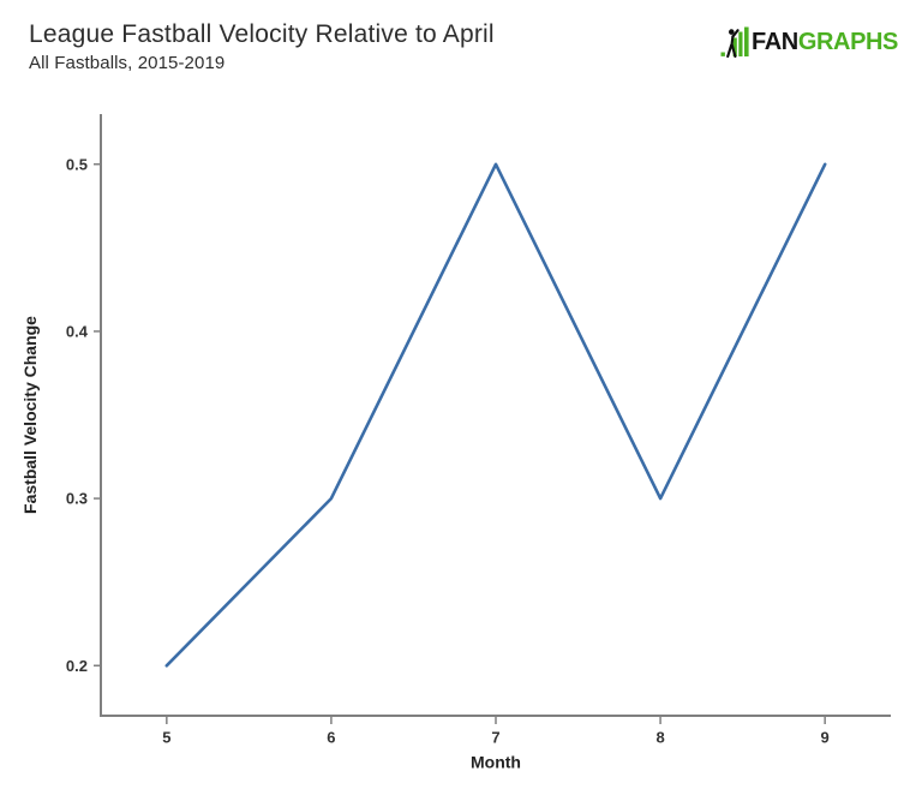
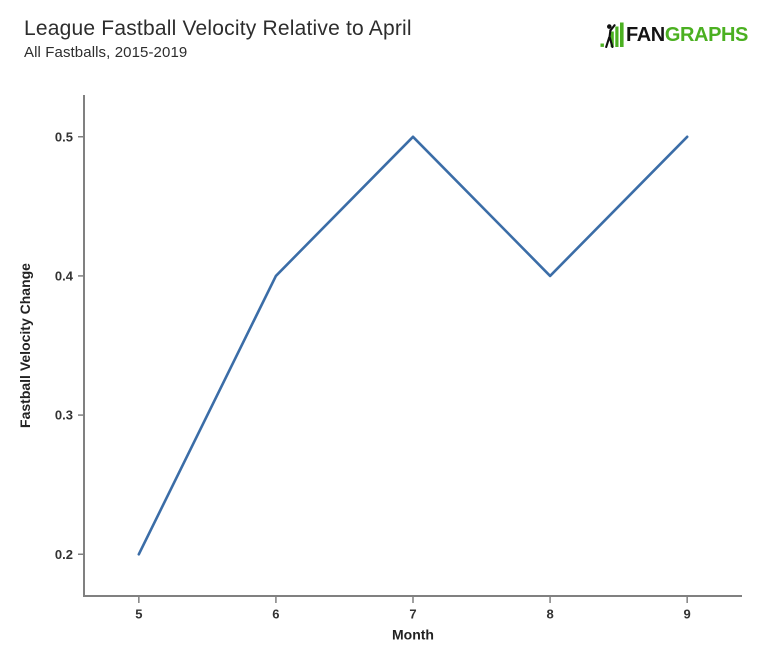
6: 0.3 -> 0.4
8: 0.3 -> 0.4
